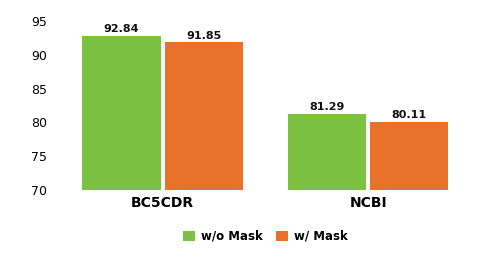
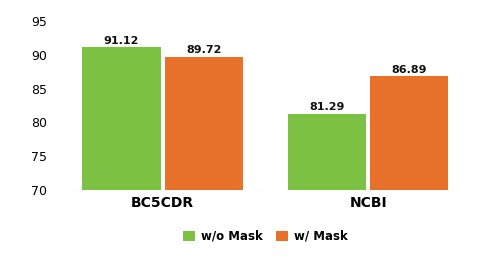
w/o Mask/BC5CDR: 92.84 -> 91.12
w/ Mask/BC5CDR: 91.85 -> 89.72
w/ Mask/NCBI: 80.11 -> 86.89
